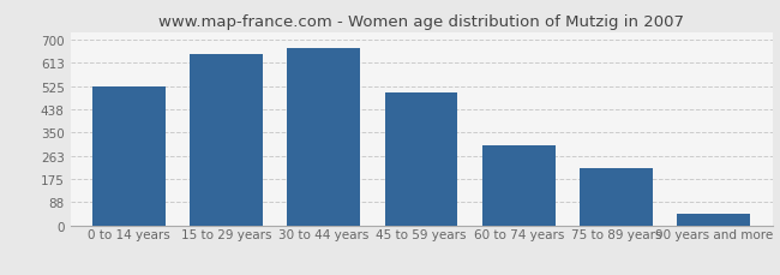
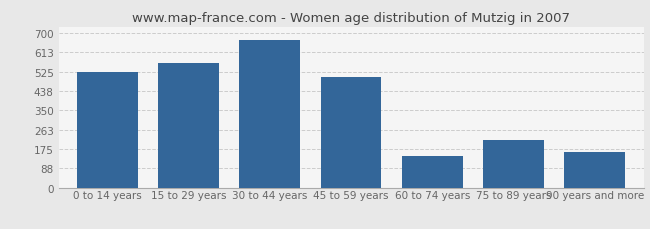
15 to 29 years: 645 -> 565
60 to 74 years: 300 -> 145
90 years and more: 42 -> 160
